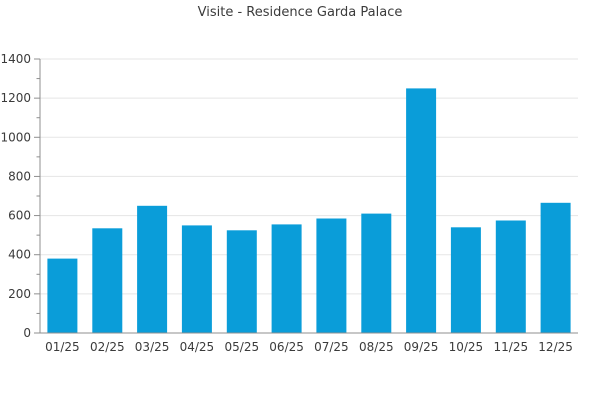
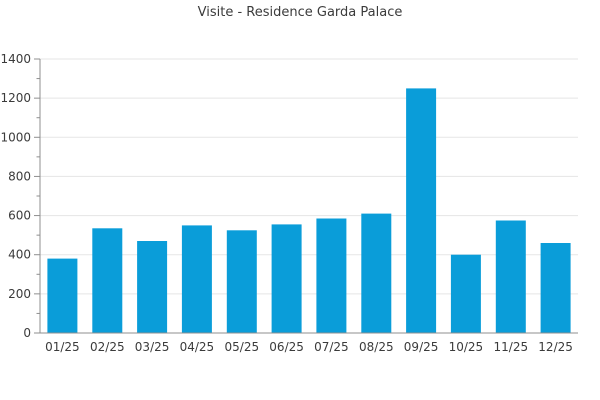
03/25: 650 -> 470
10/25: 540 -> 400
12/25: 660 -> 460
